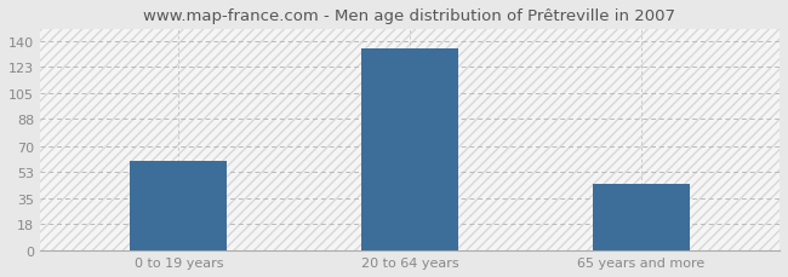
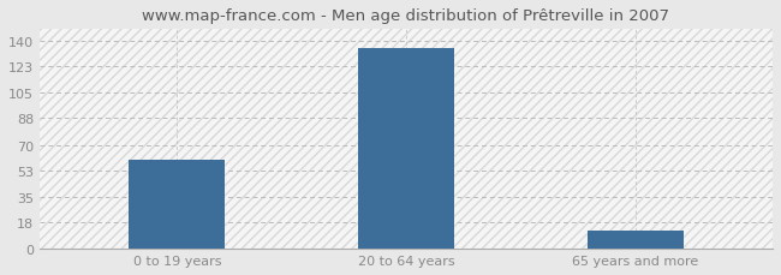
65 years and more: 45 -> 12
